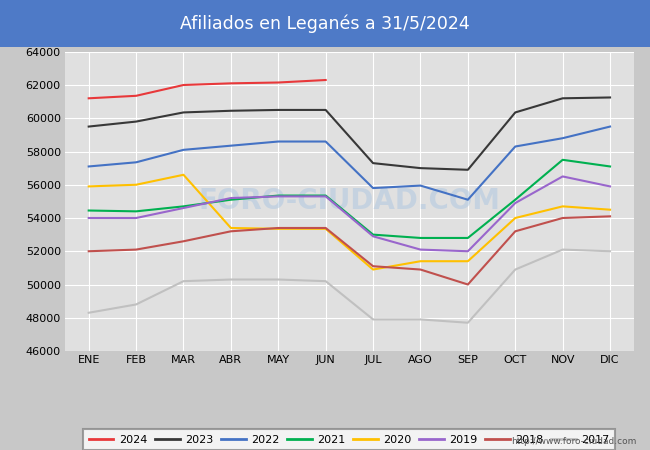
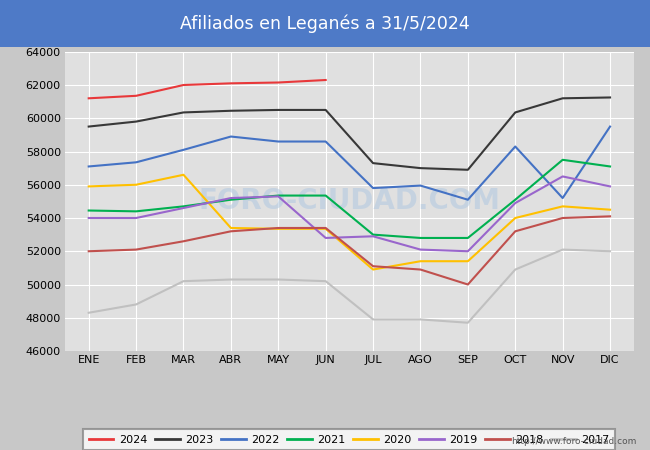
2022/ABR: 58400 -> 58900
2019/JUN: 55300 -> 52800
2022/NOV: 58800 -> 55200
